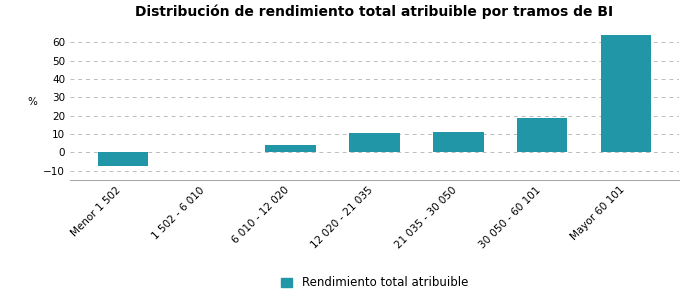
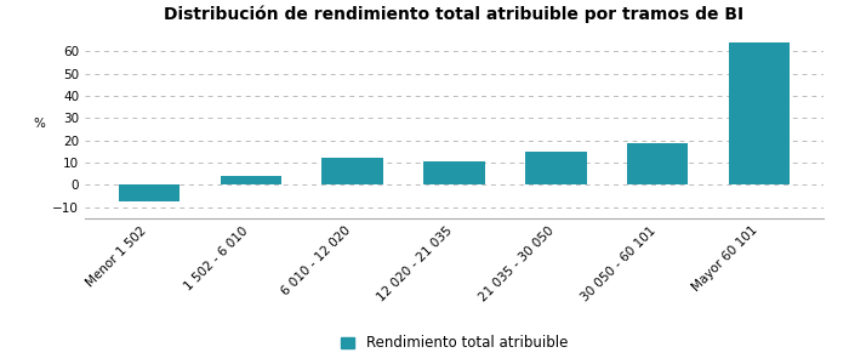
1 502 - 6 010: 0 -> 4
6 010 - 12 020: 4 -> 12
21 035 - 30 050: 11 -> 15
